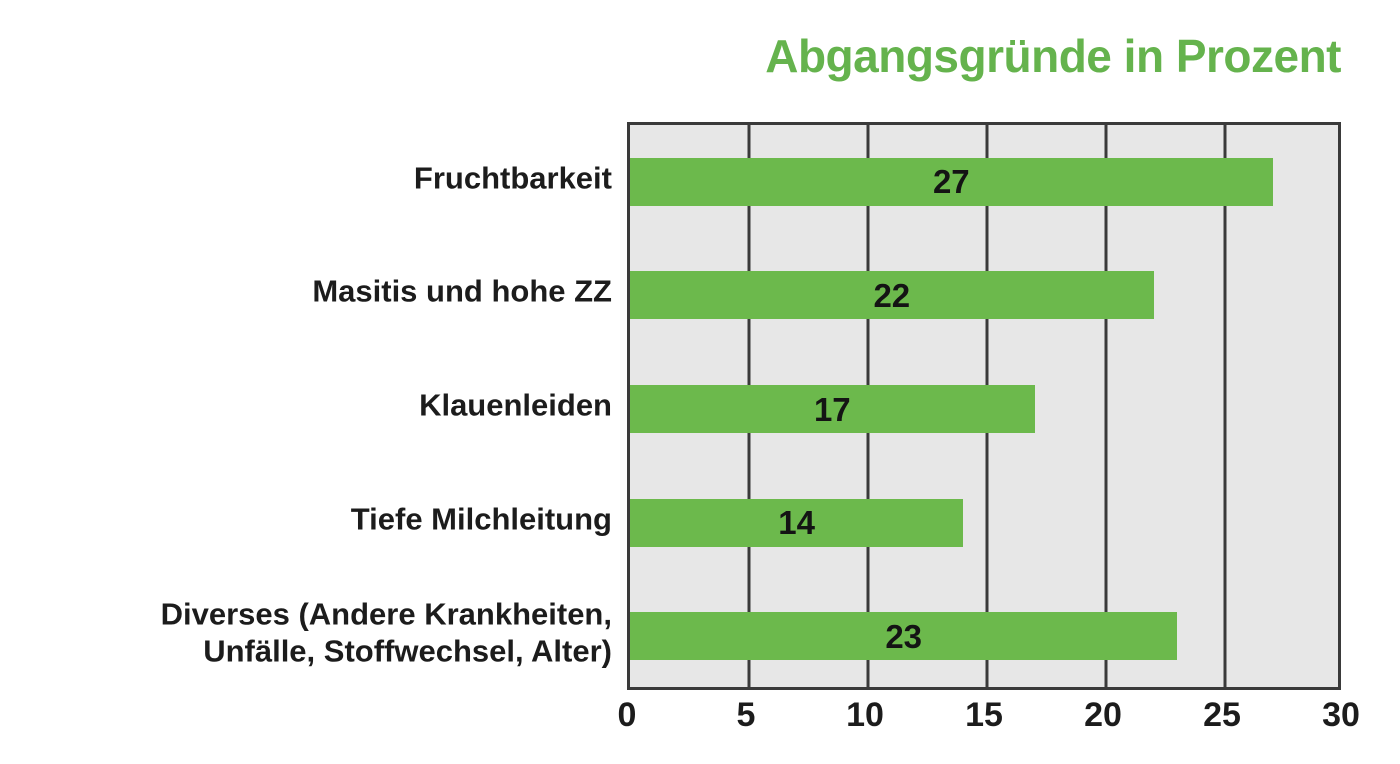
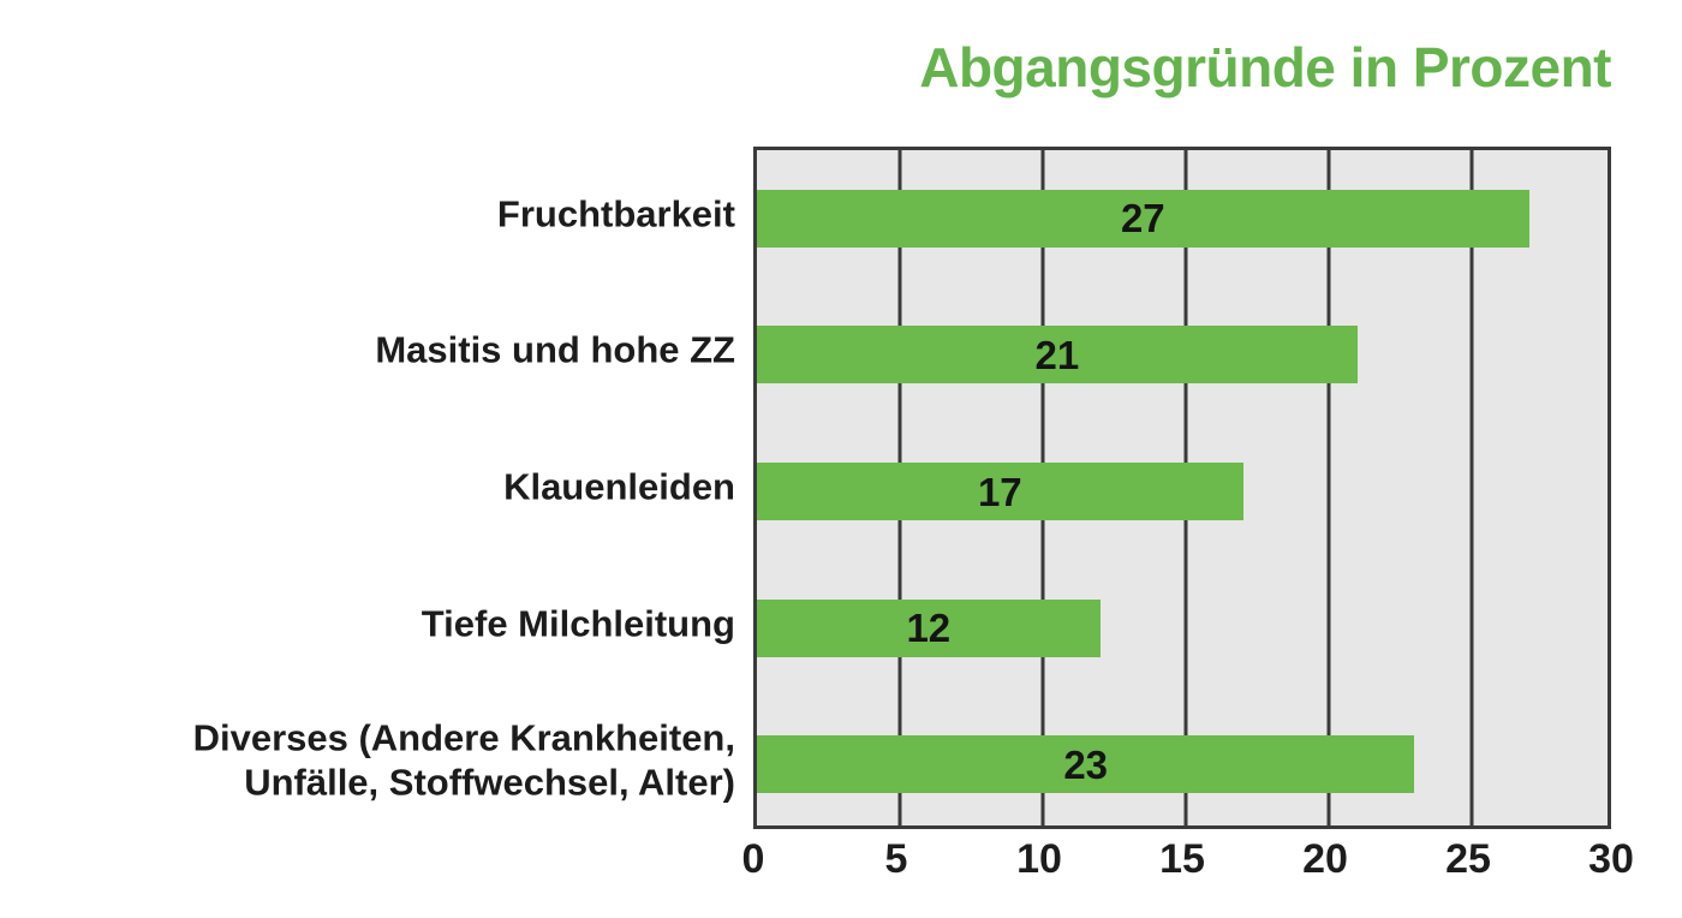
Masitis und hohe ZZ: 22 -> 21
Tiefe Milchleitung: 14 -> 12
